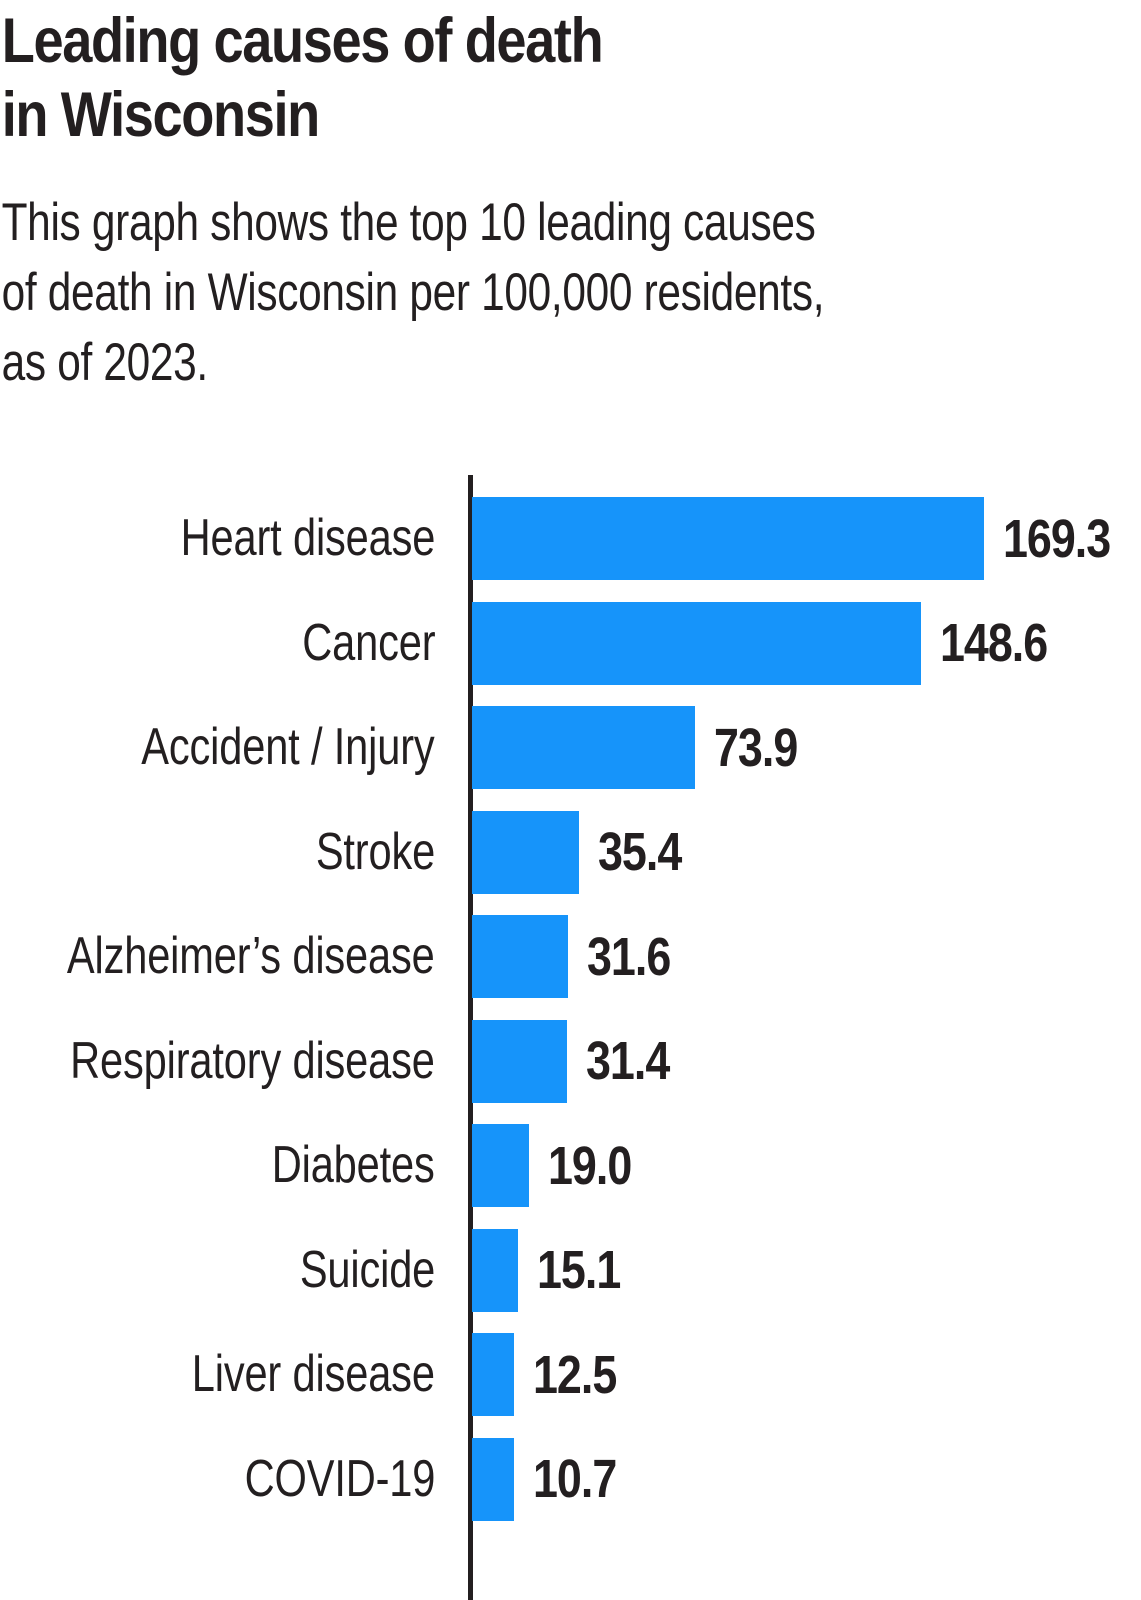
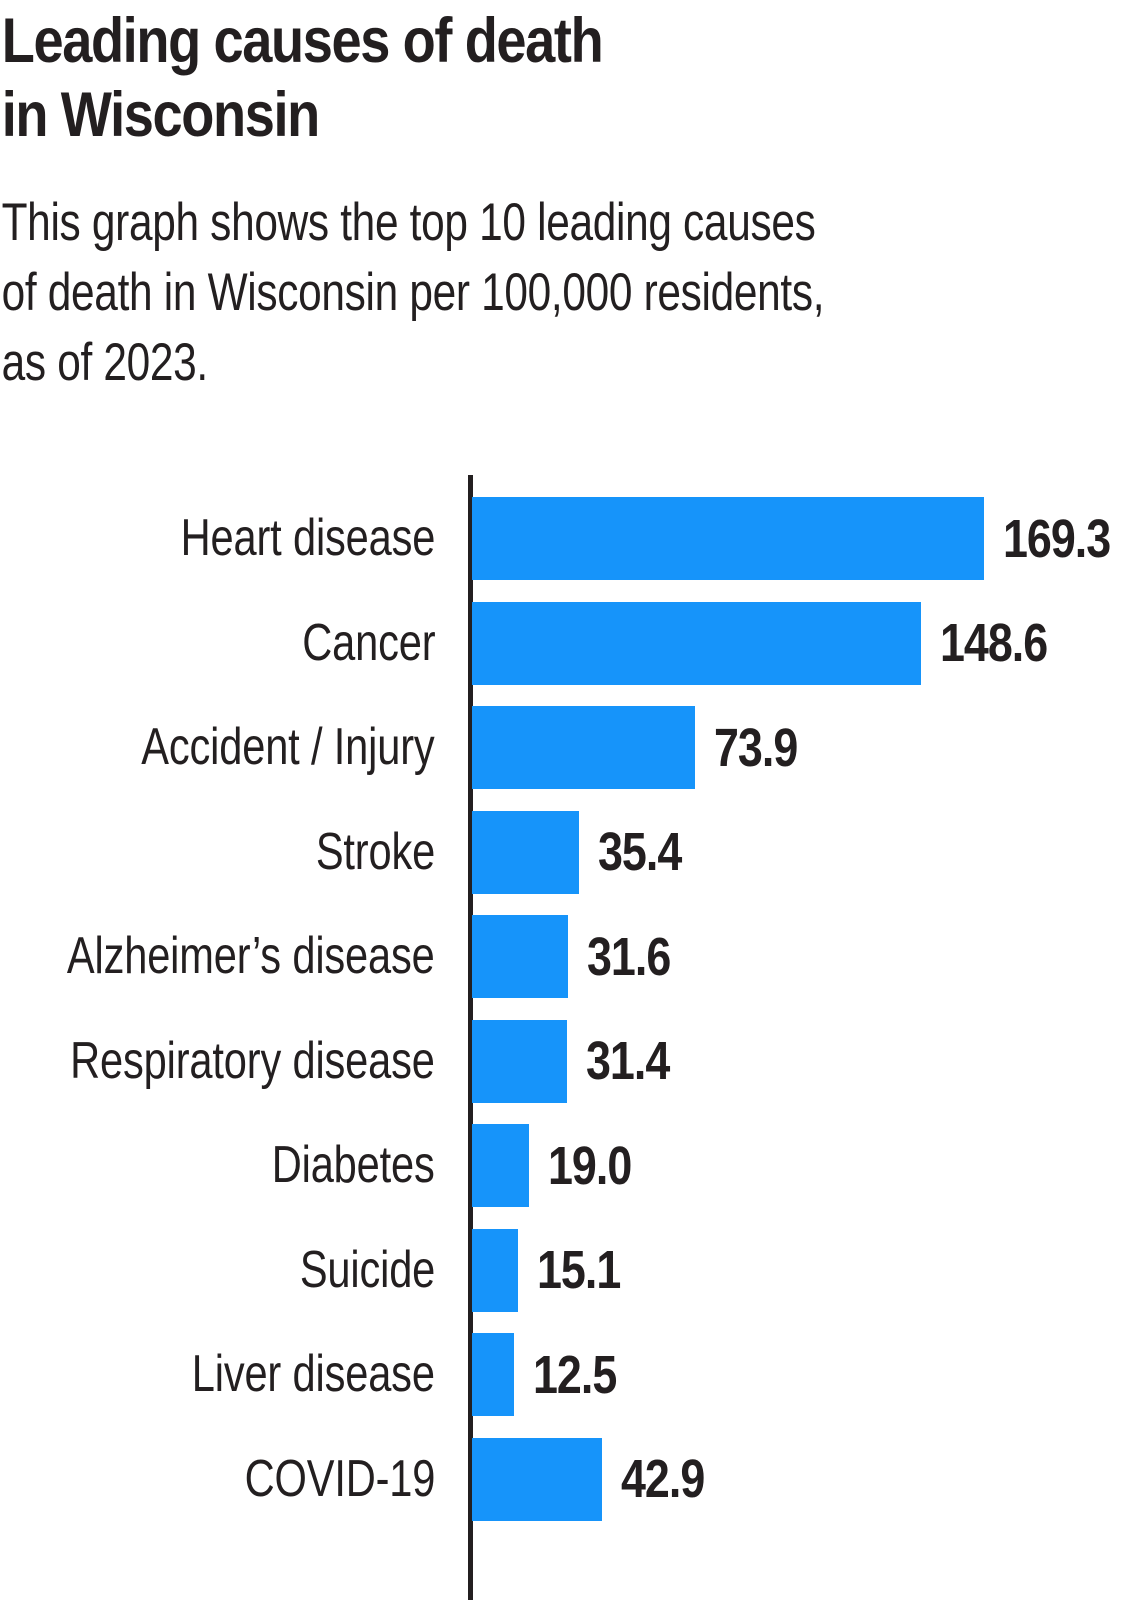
COVID-19: 10.7 -> 42.9
